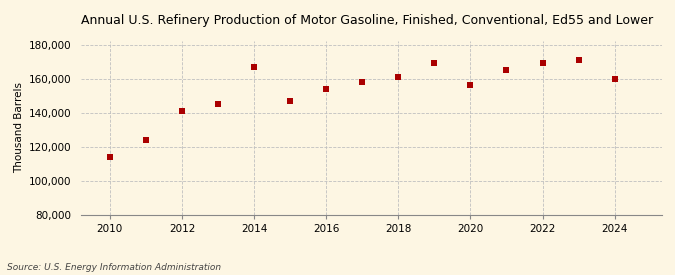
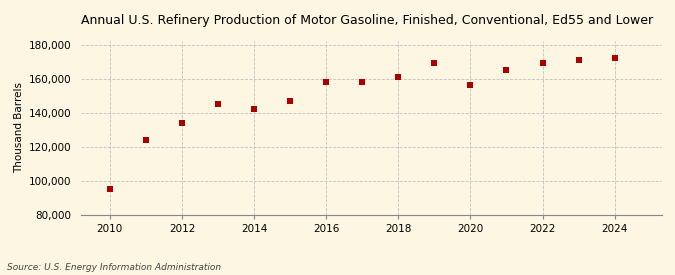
2010: 114,000 -> 95,000
2012: 141,000 -> 134,000
2014: 167,000 -> 142,000
2016: 154,000 -> 158,000
2024: 160,000 -> 172,000
